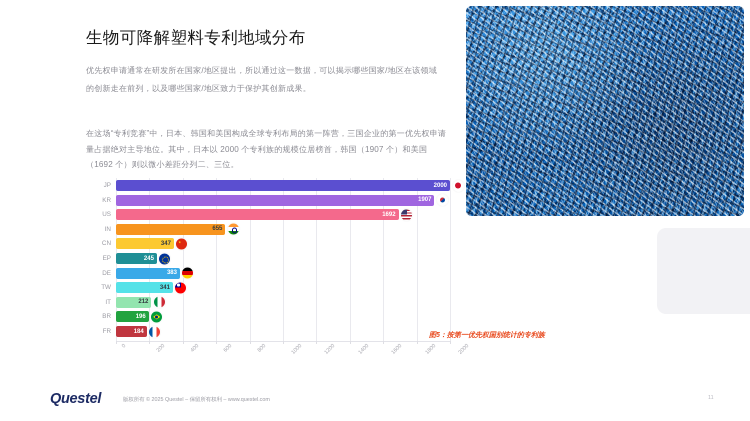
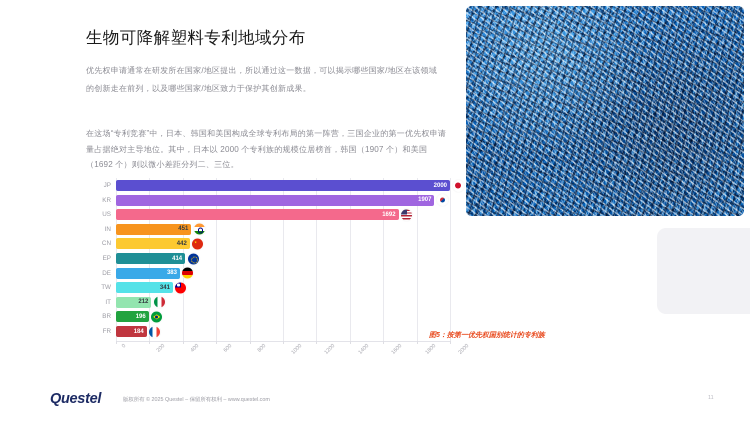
IN: 655 -> 451
CN: 347 -> 442
EP: 245 -> 414
